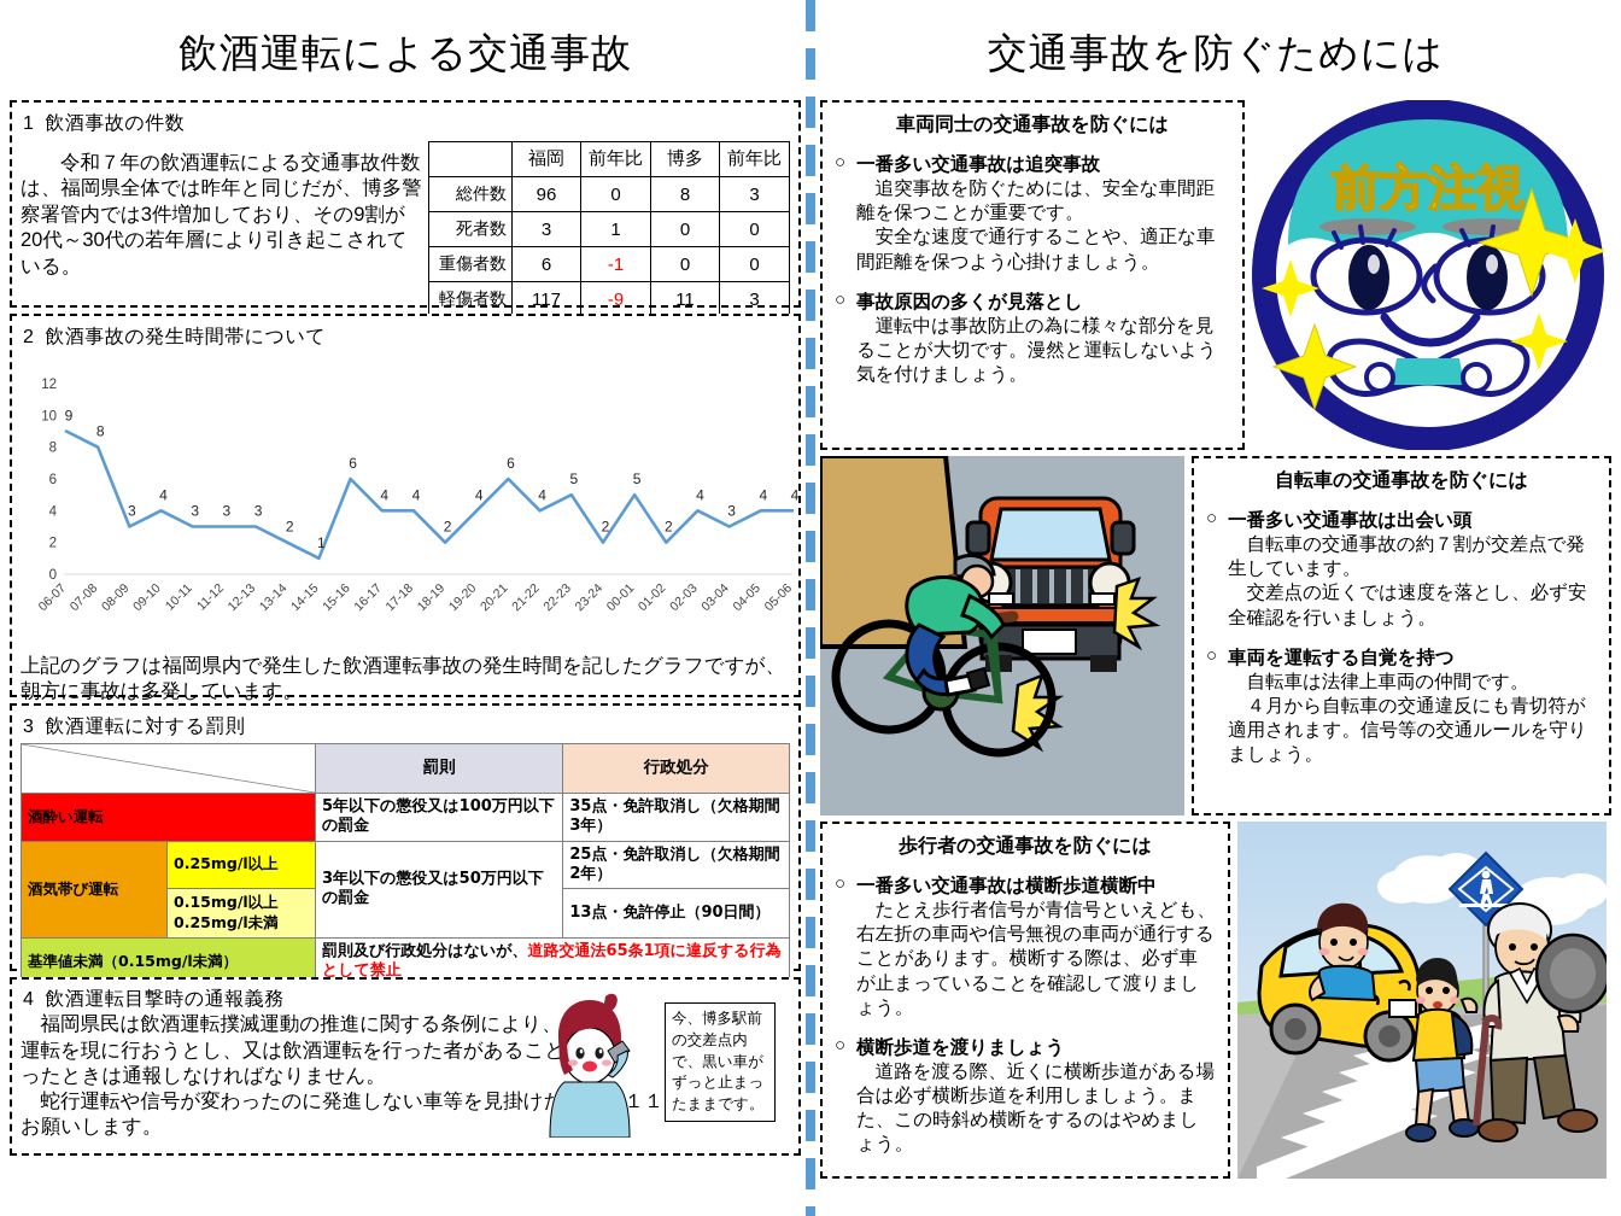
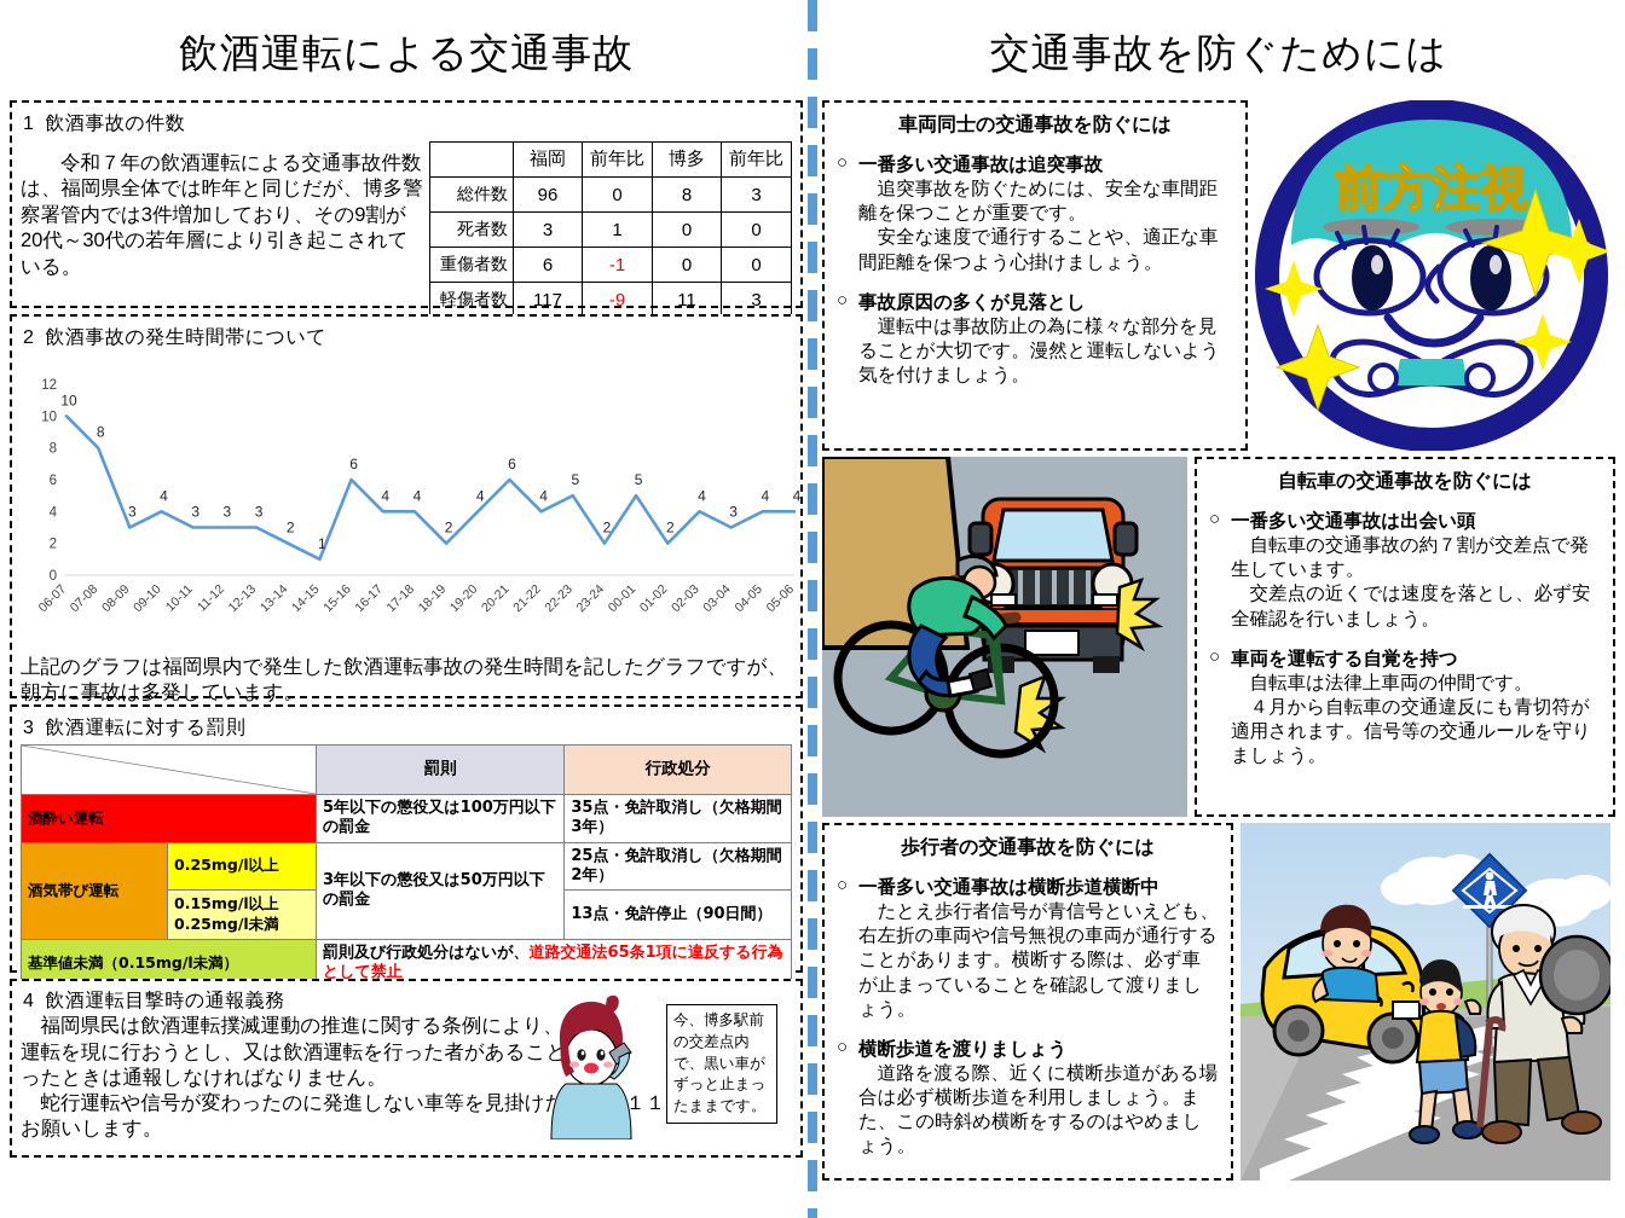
06-07: 9 -> 10
